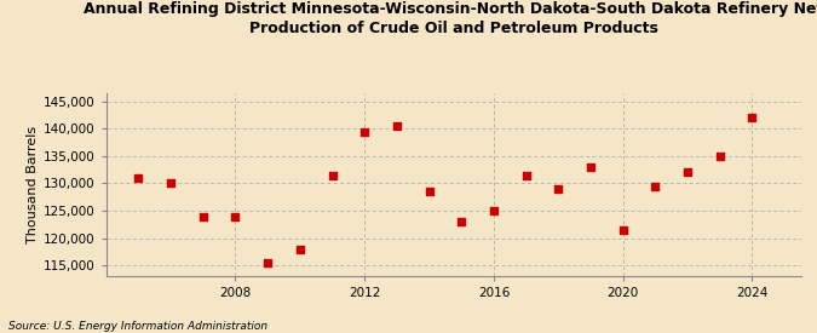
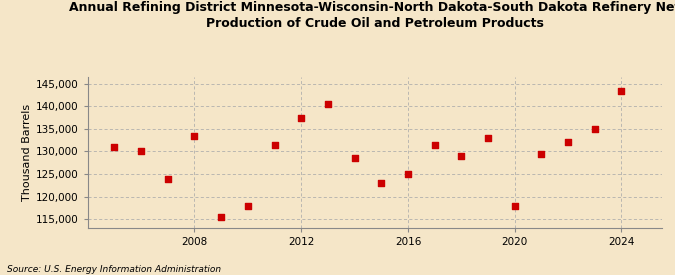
2008: 124,000 -> 133,500
2012: 139,500 -> 137,500
2020: 121,500 -> 118,000
2024: 142,000 -> 143,500
